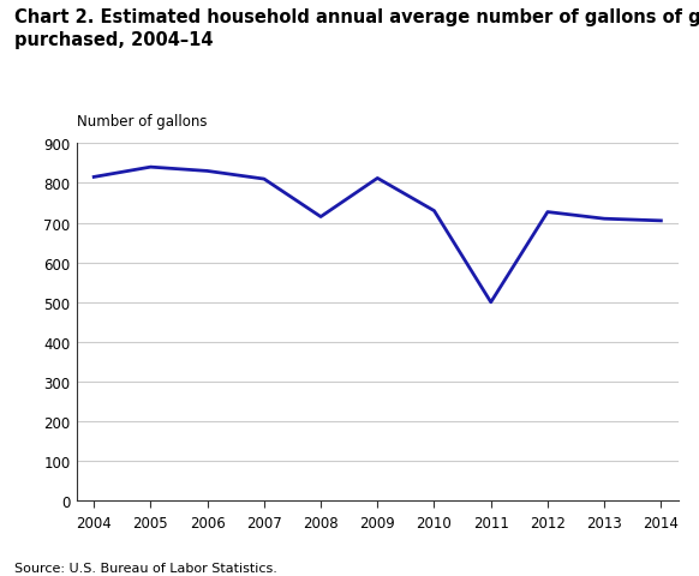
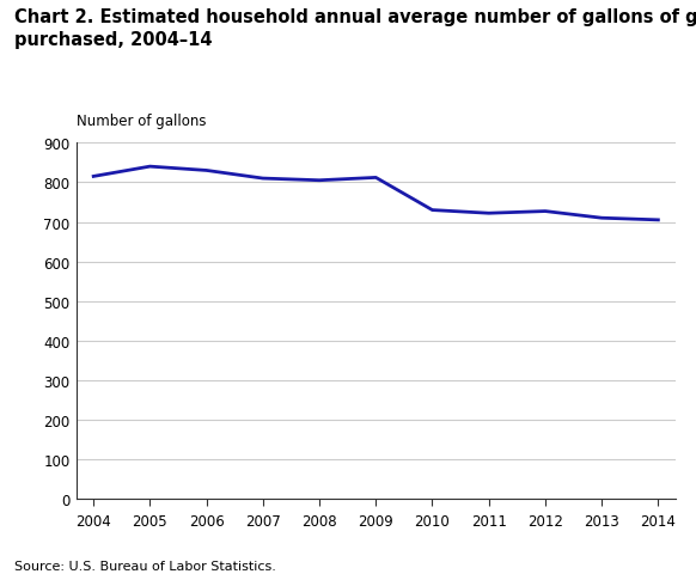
2008: 715 -> 805
2011: 500 -> 722
